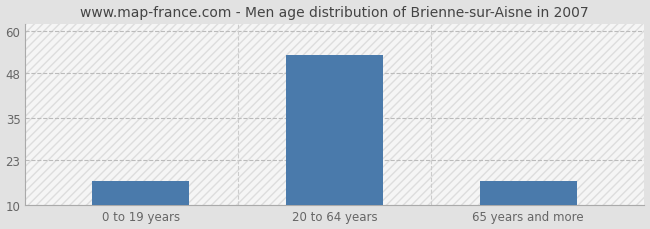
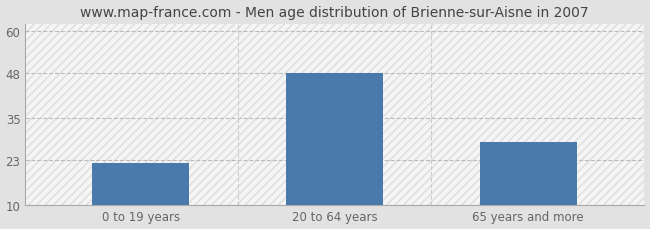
0 to 19 years: 17 -> 22
20 to 64 years: 53 -> 48
65 years and more: 17 -> 28
